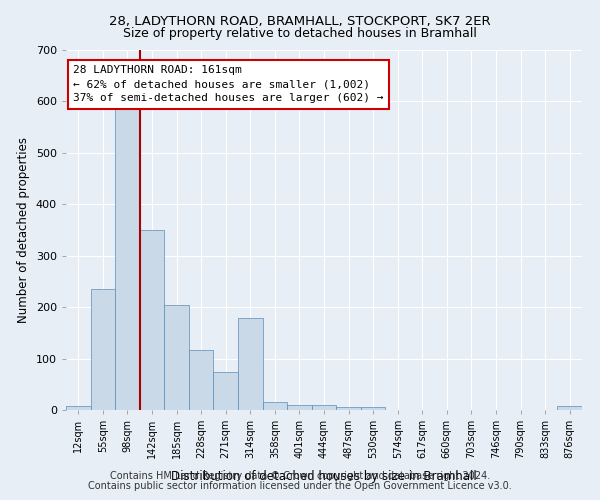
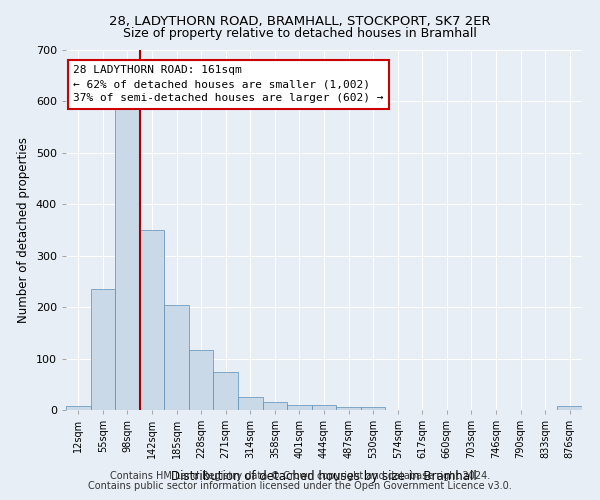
314sqm: 178 -> 25
